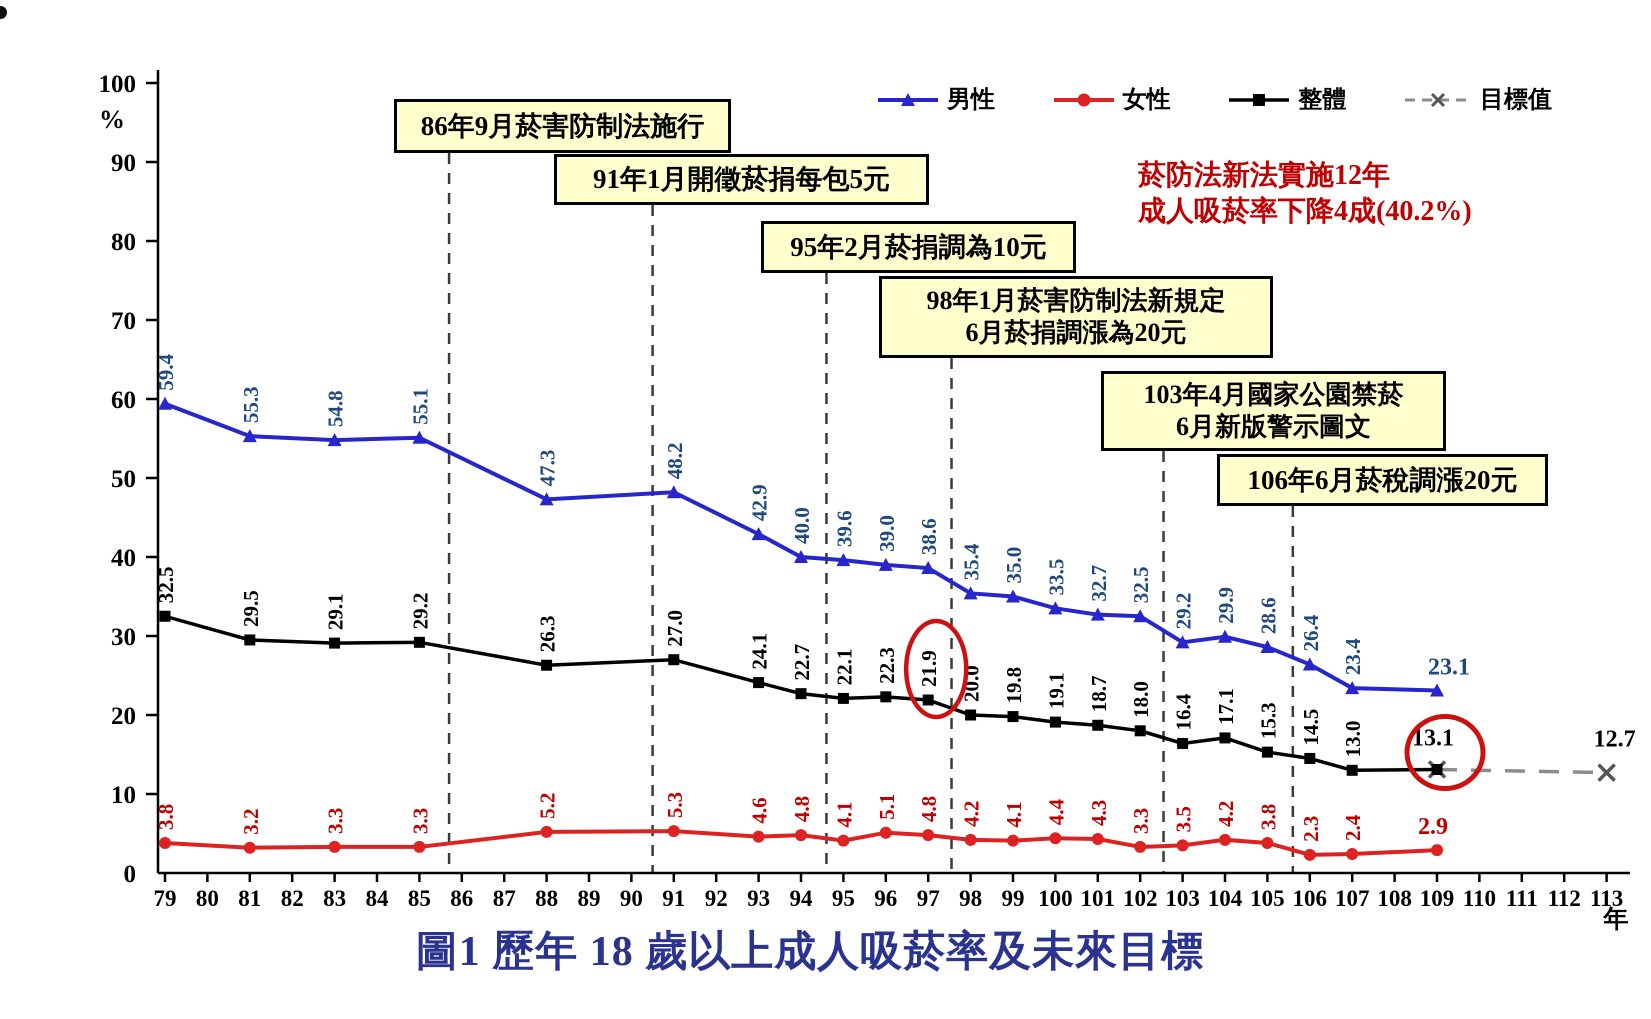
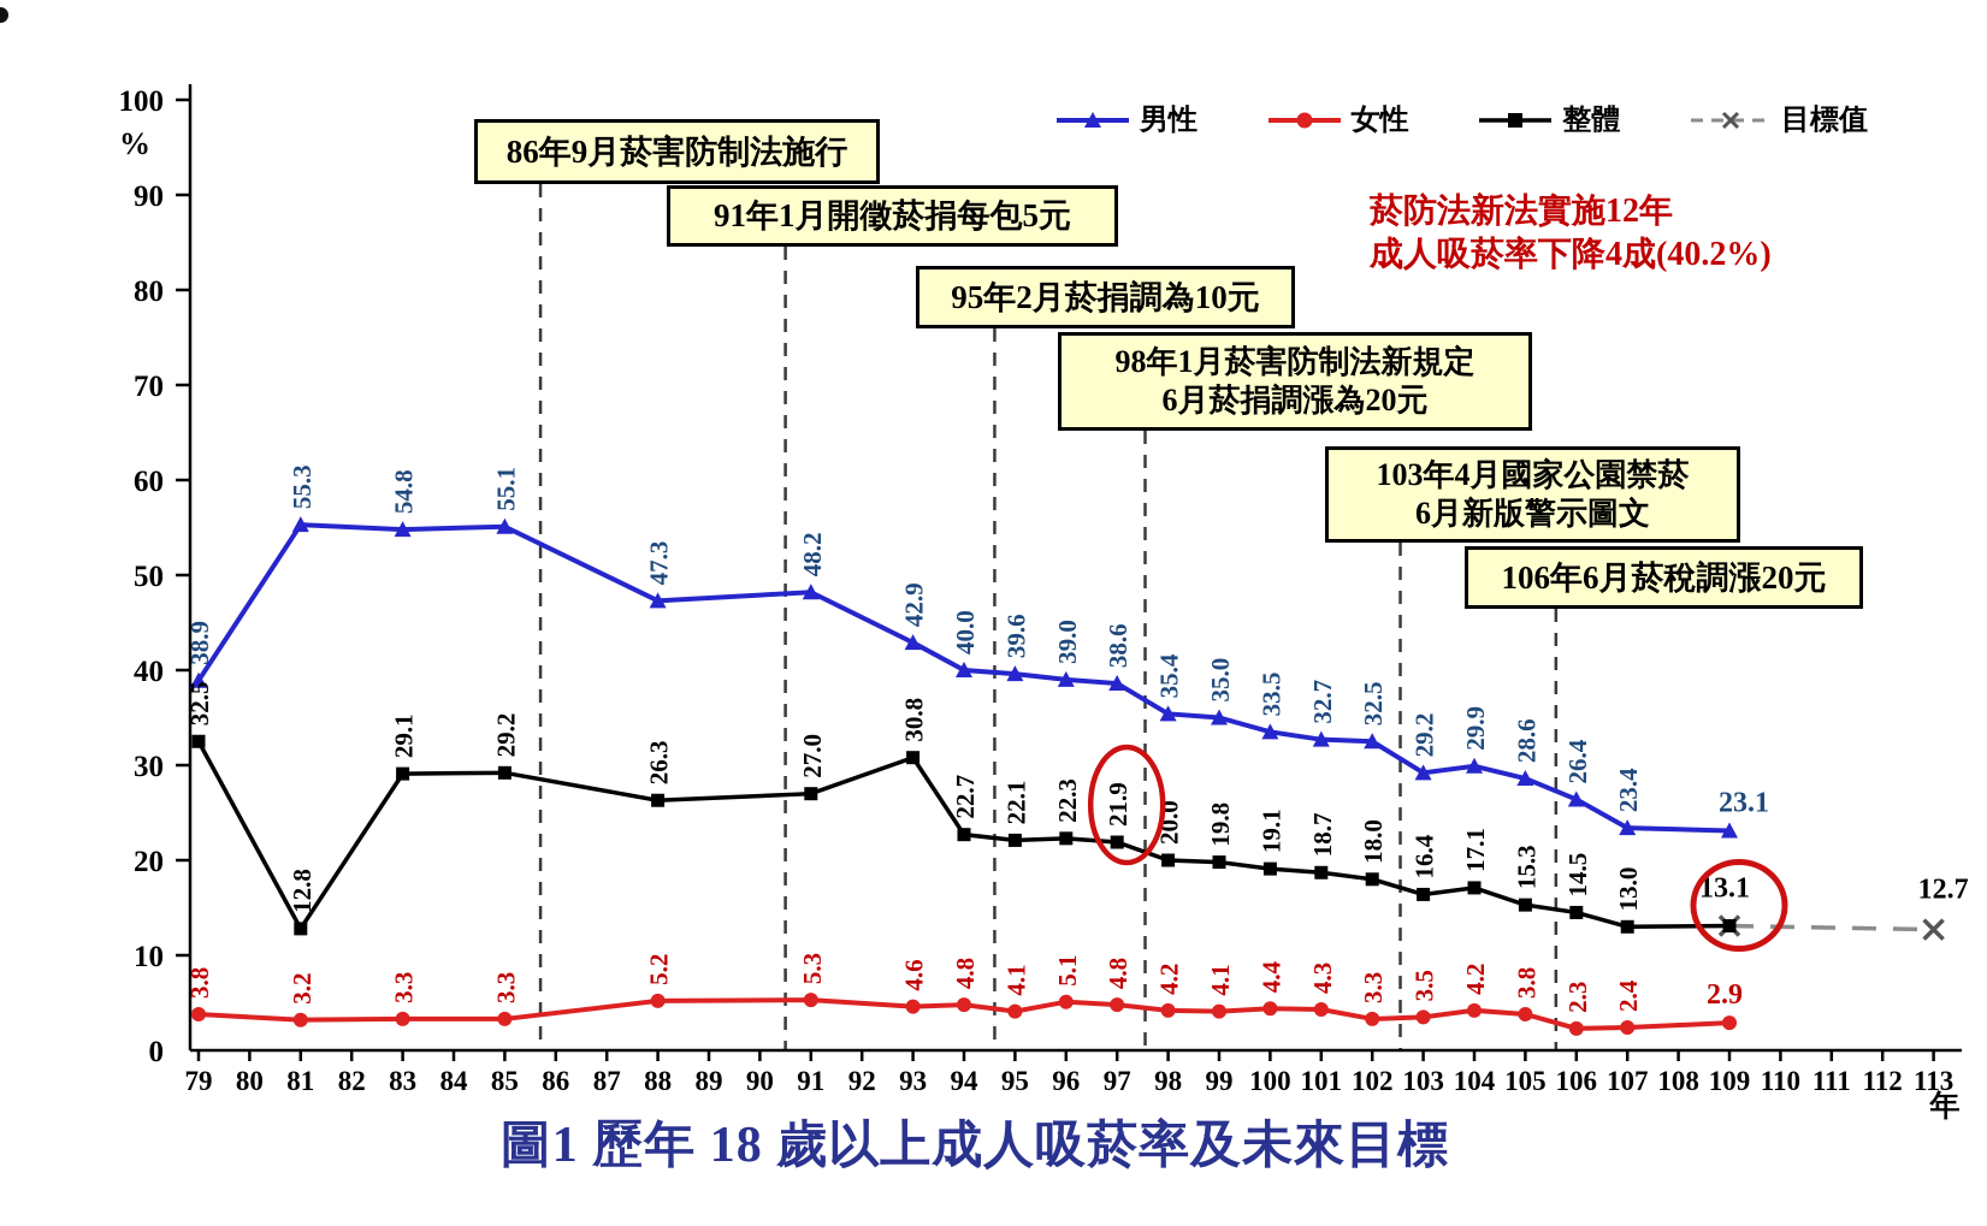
男性/79: 59.4 -> 38.9
整體/81: 29.5 -> 12.8
整體/93: 24.1 -> 30.8
